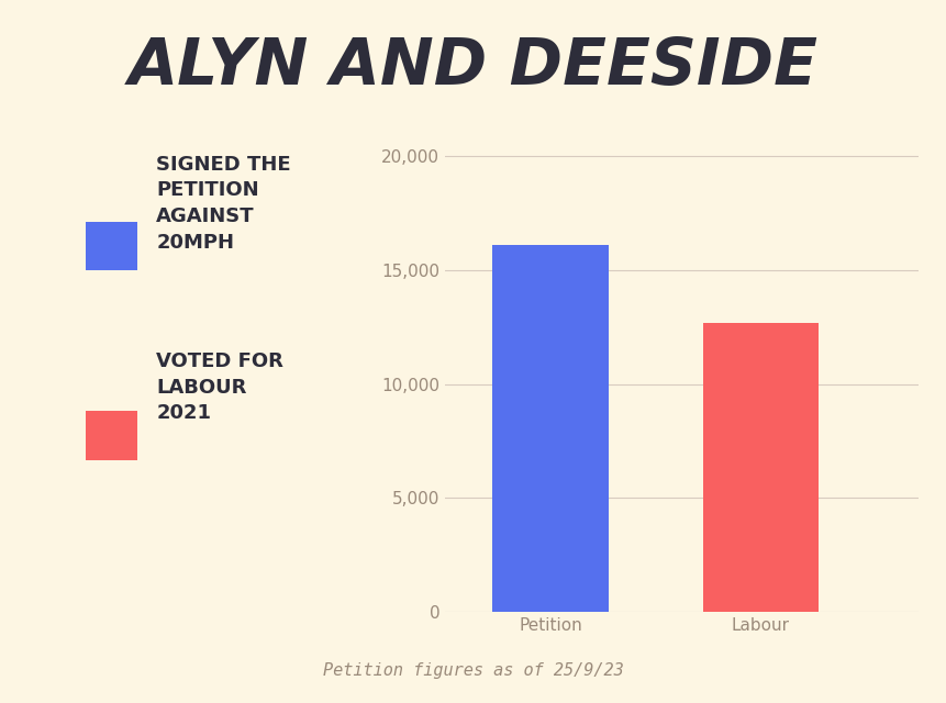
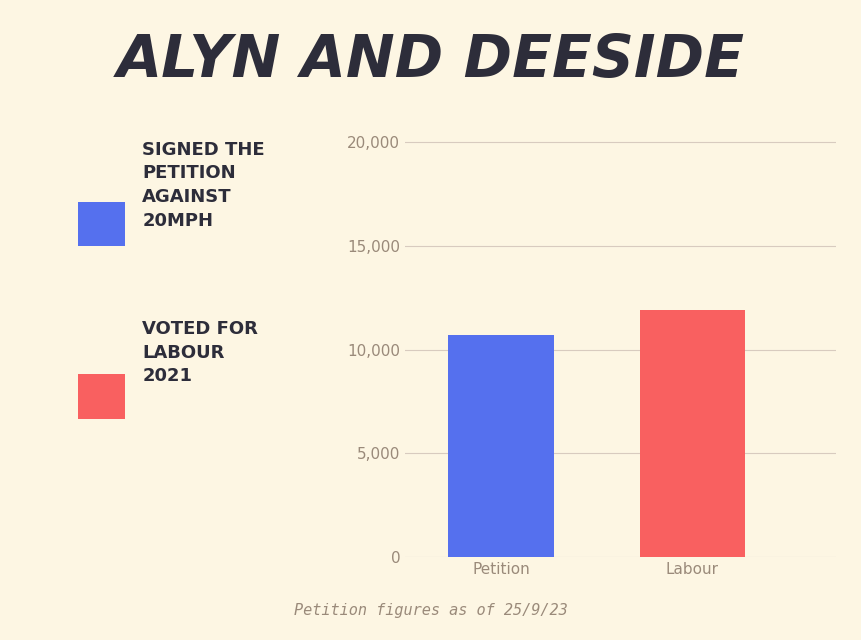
Petition: 16,100 -> 10,700
Labour: 12,700 -> 11,900
